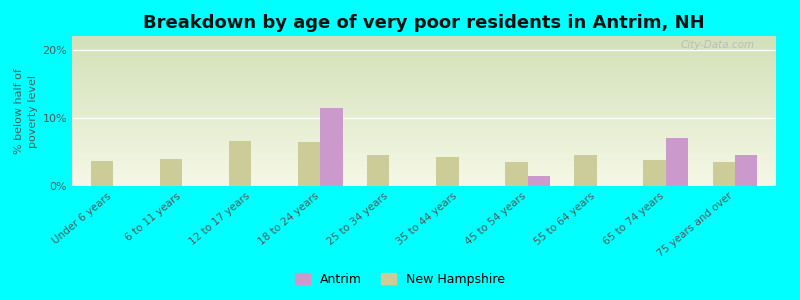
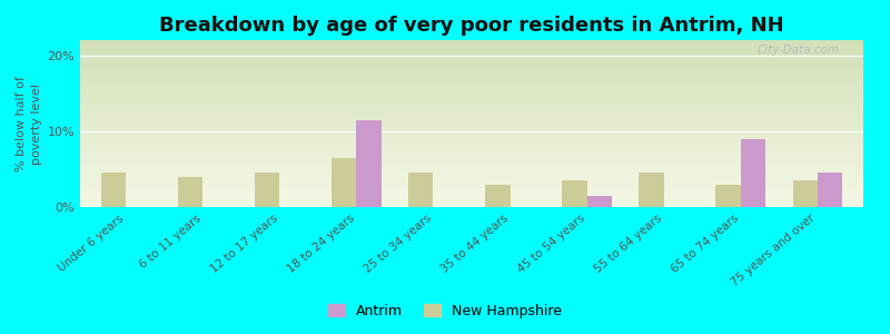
New Hampshire/Under 6 years: 3.6% -> 4.5%
New Hampshire/12 to 17 years: 6.6% -> 4.5%
New Hampshire/35 to 44 years: 4.2% -> 3.0%
New Hampshire/65 to 74 years: 3.8% -> 3.0%
Antrim/65 to 74 years: 7.0% -> 9.0%
